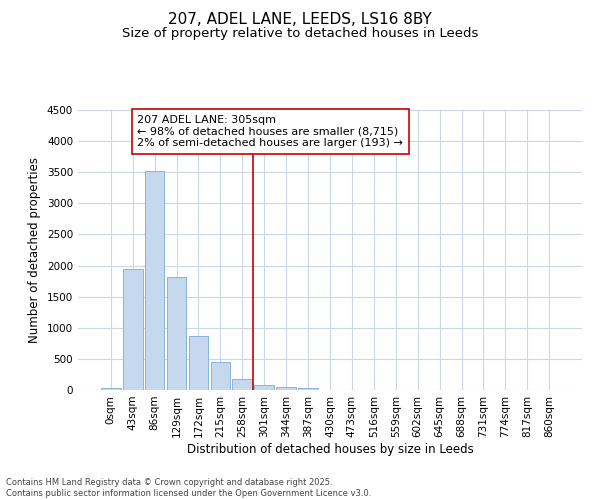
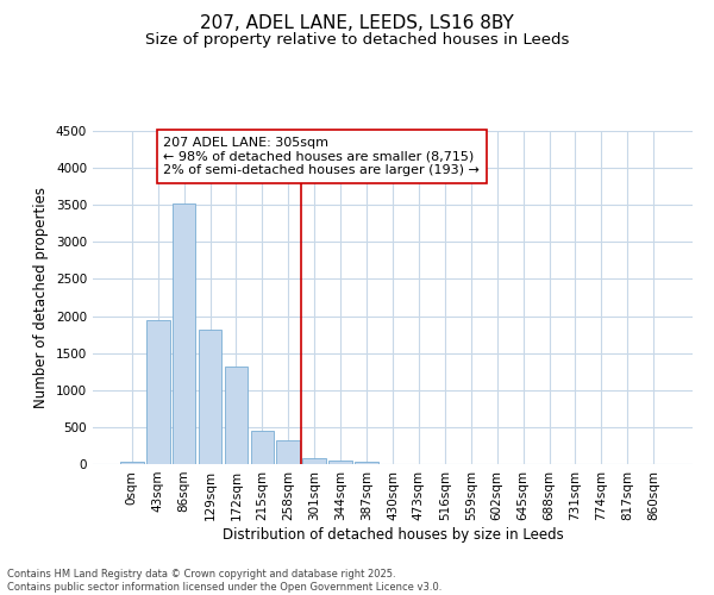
172sqm: 860 -> 1320
258sqm: 180 -> 320
